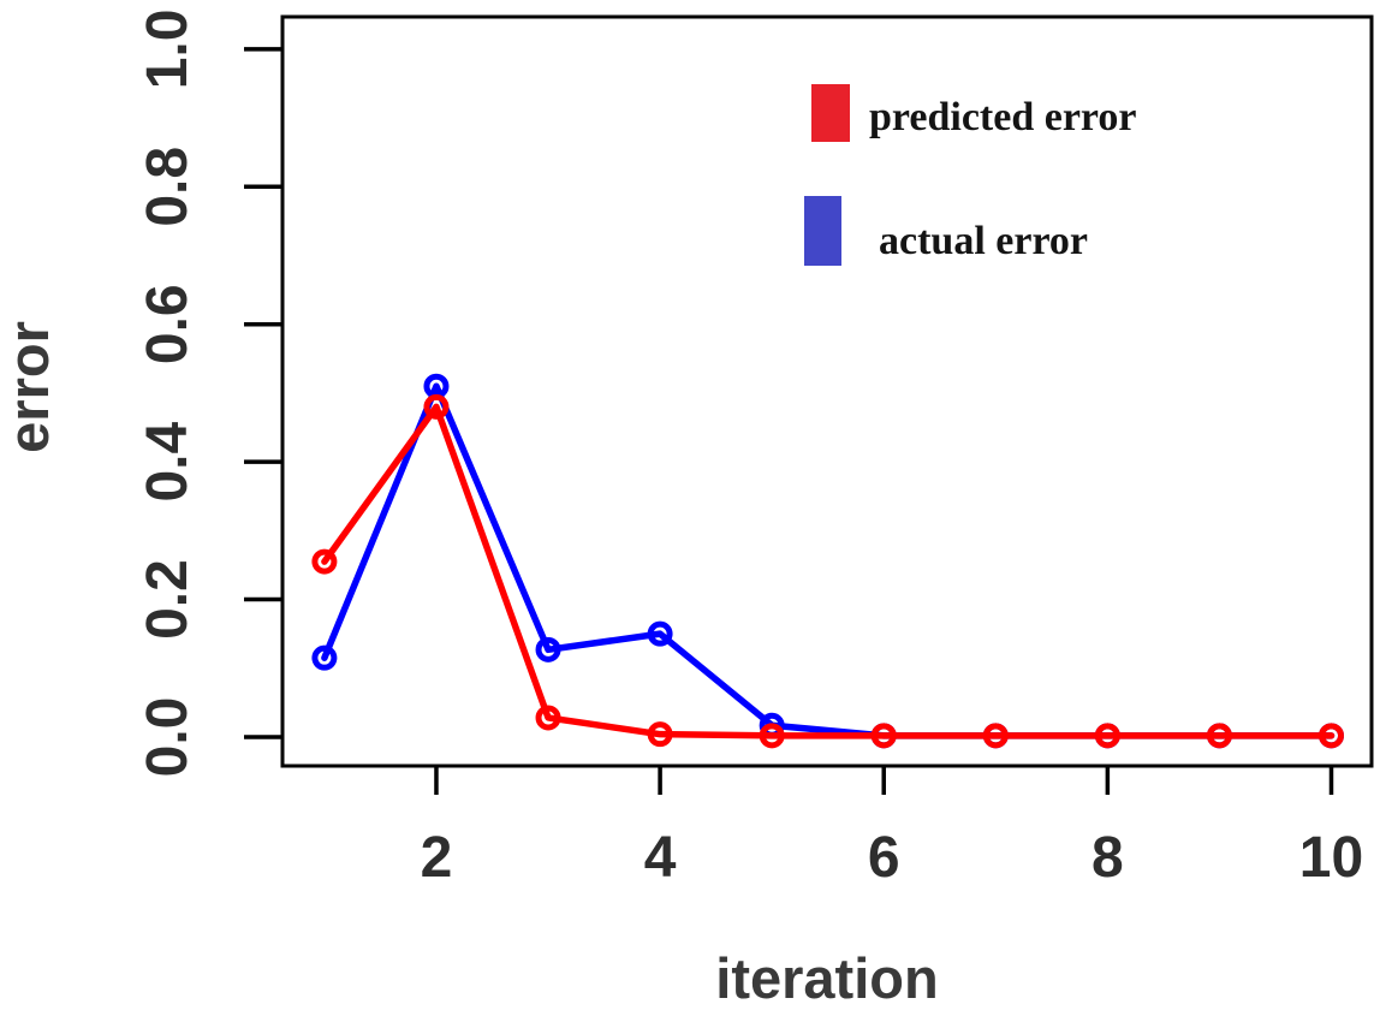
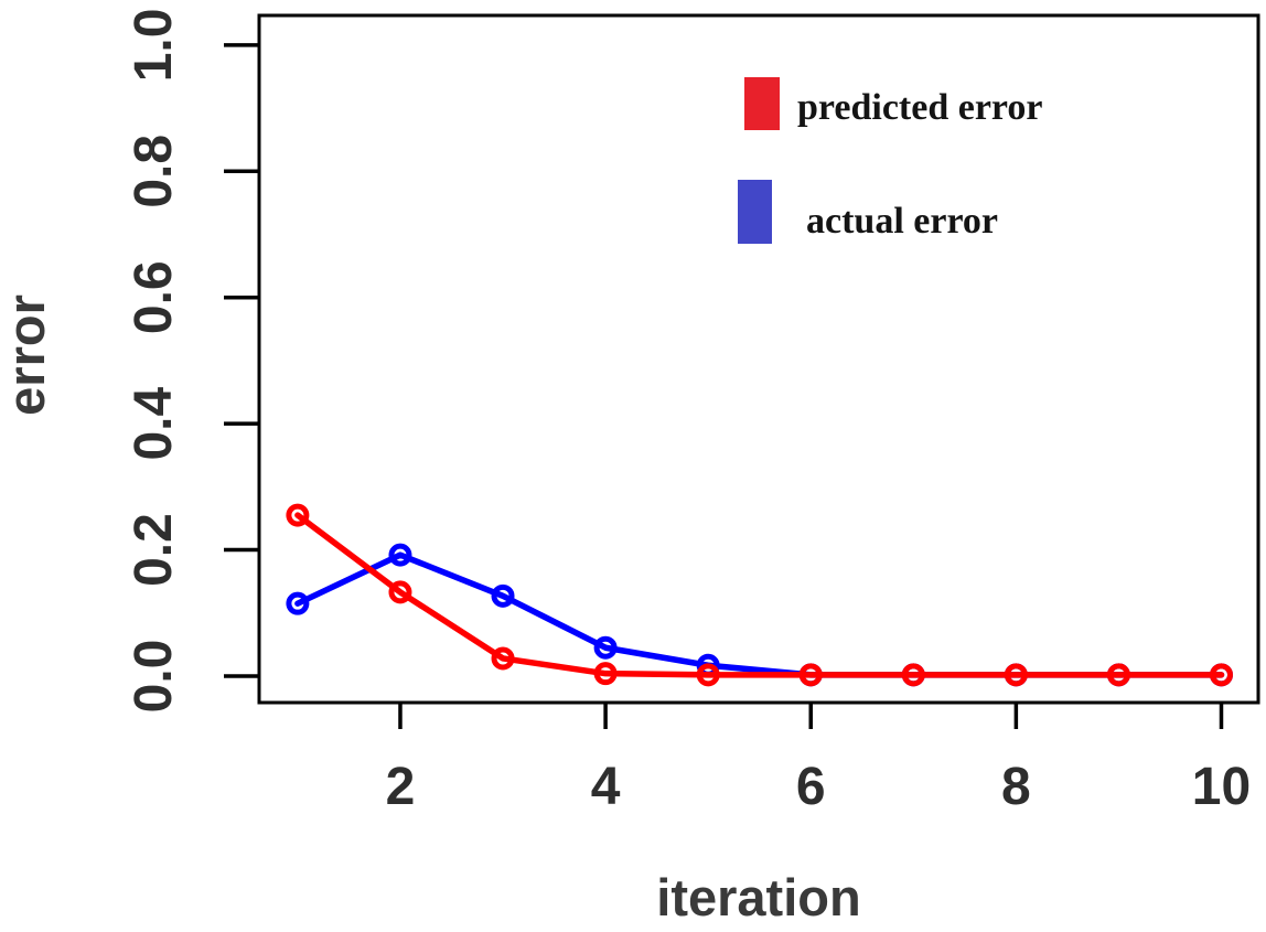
predicted error/2: 0.48 -> 0.13
actual error/2: 0.51 -> 0.19
actual error/4: 0.15 -> 0.04
